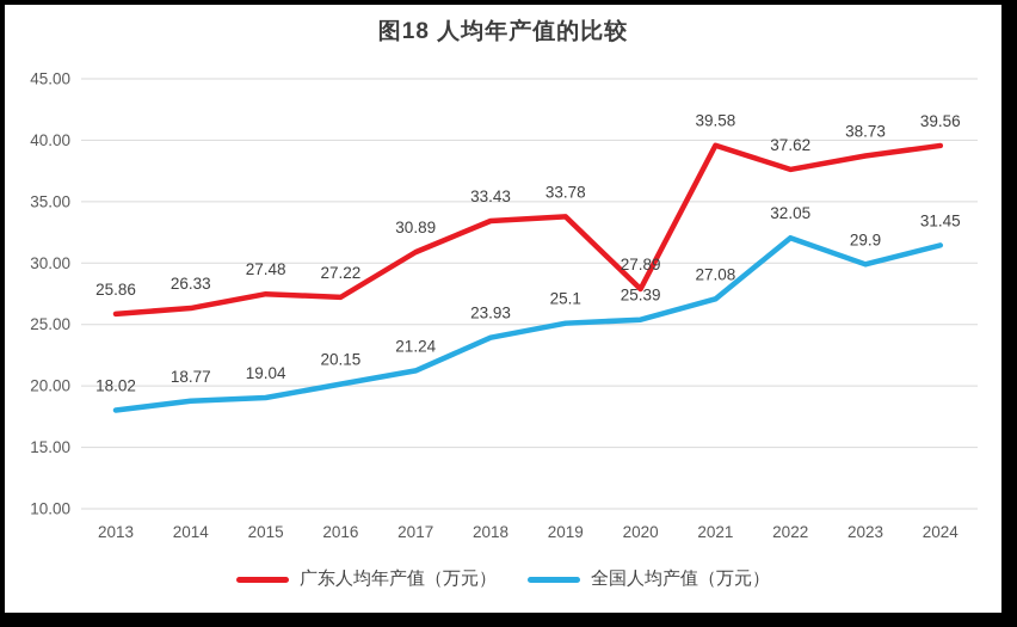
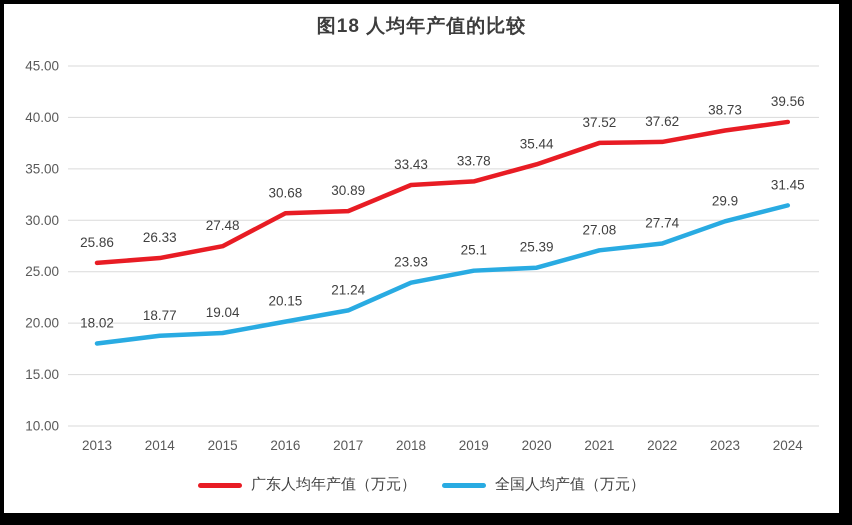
广东人均年产值（万元）/2016: 27.22 -> 30.68
广东人均年产值（万元）/2020: 27.89 -> 35.44
广东人均年产值（万元）/2021: 39.58 -> 37.52
全国人均产值（万元）/2022: 32.05 -> 27.74
